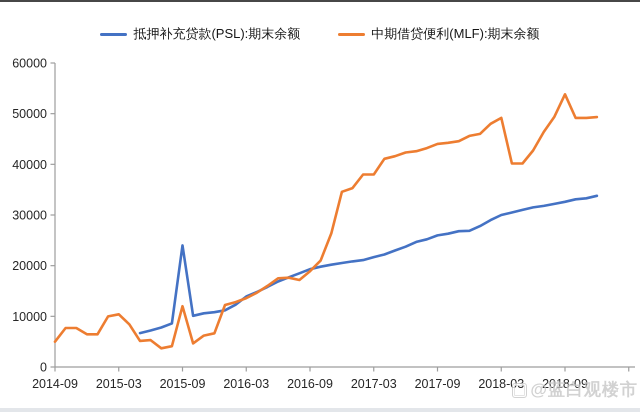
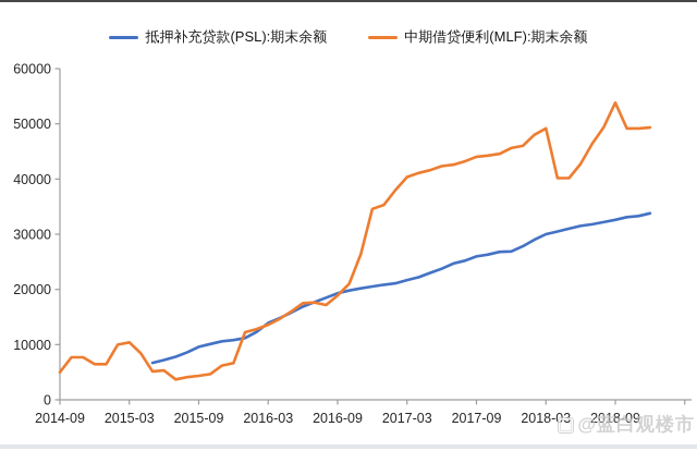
抵押补充贷款(PSL):期末余额/2015-09: 24000 -> 10000
中期借贷便利(MLF):期末余额/2015-09: 12000 -> 4000
中期借贷便利(MLF):期末余额/2017-03: 38000 -> 40000
